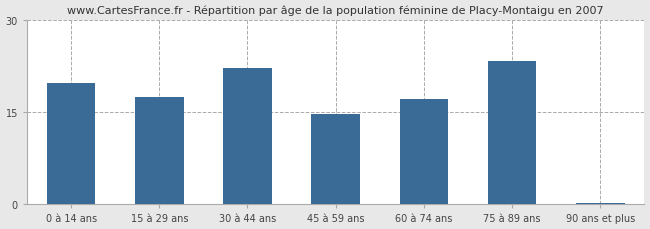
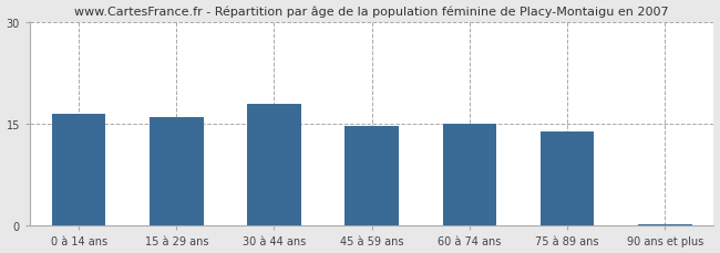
0 à 14 ans: 19.8 -> 16.5
15 à 29 ans: 17.4 -> 16.0
30 à 44 ans: 22.2 -> 18.0
60 à 74 ans: 17.2 -> 15.1
75 à 89 ans: 23.4 -> 13.9
